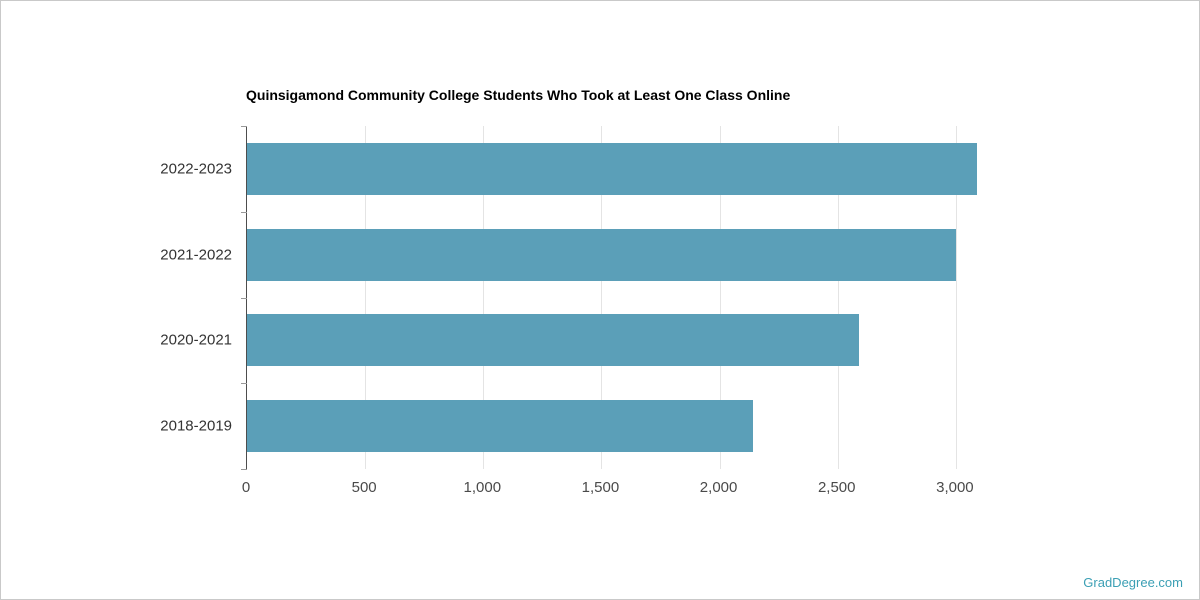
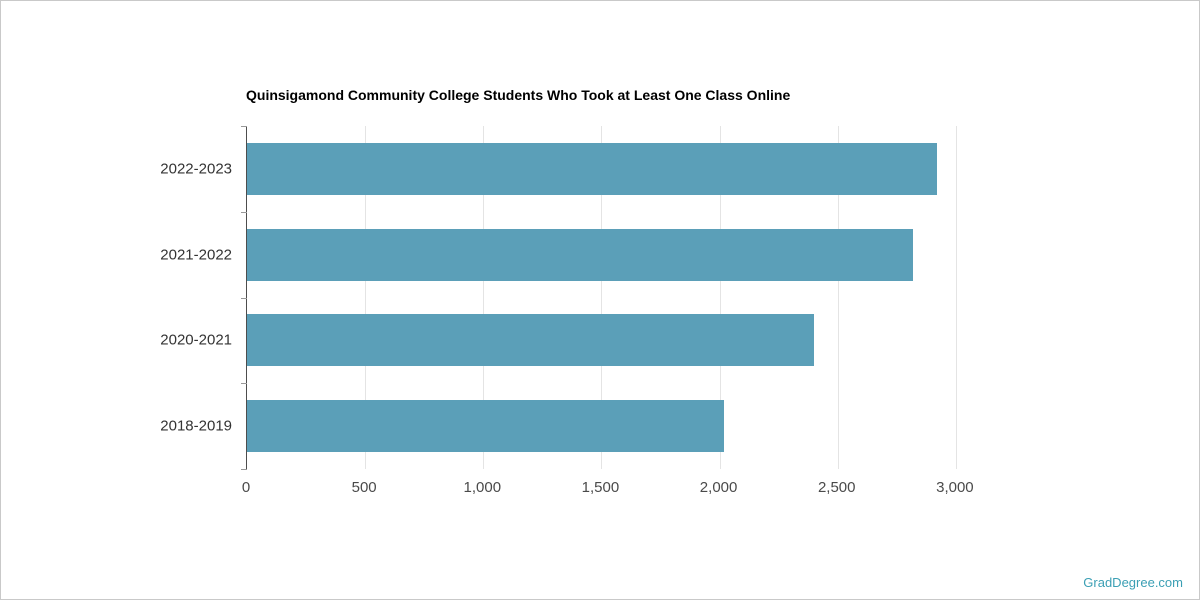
2022-2023: 3090 -> 2920
2021-2022: 3000 -> 2820
2020-2021: 2590 -> 2400
2018-2019: 2140 -> 2020
